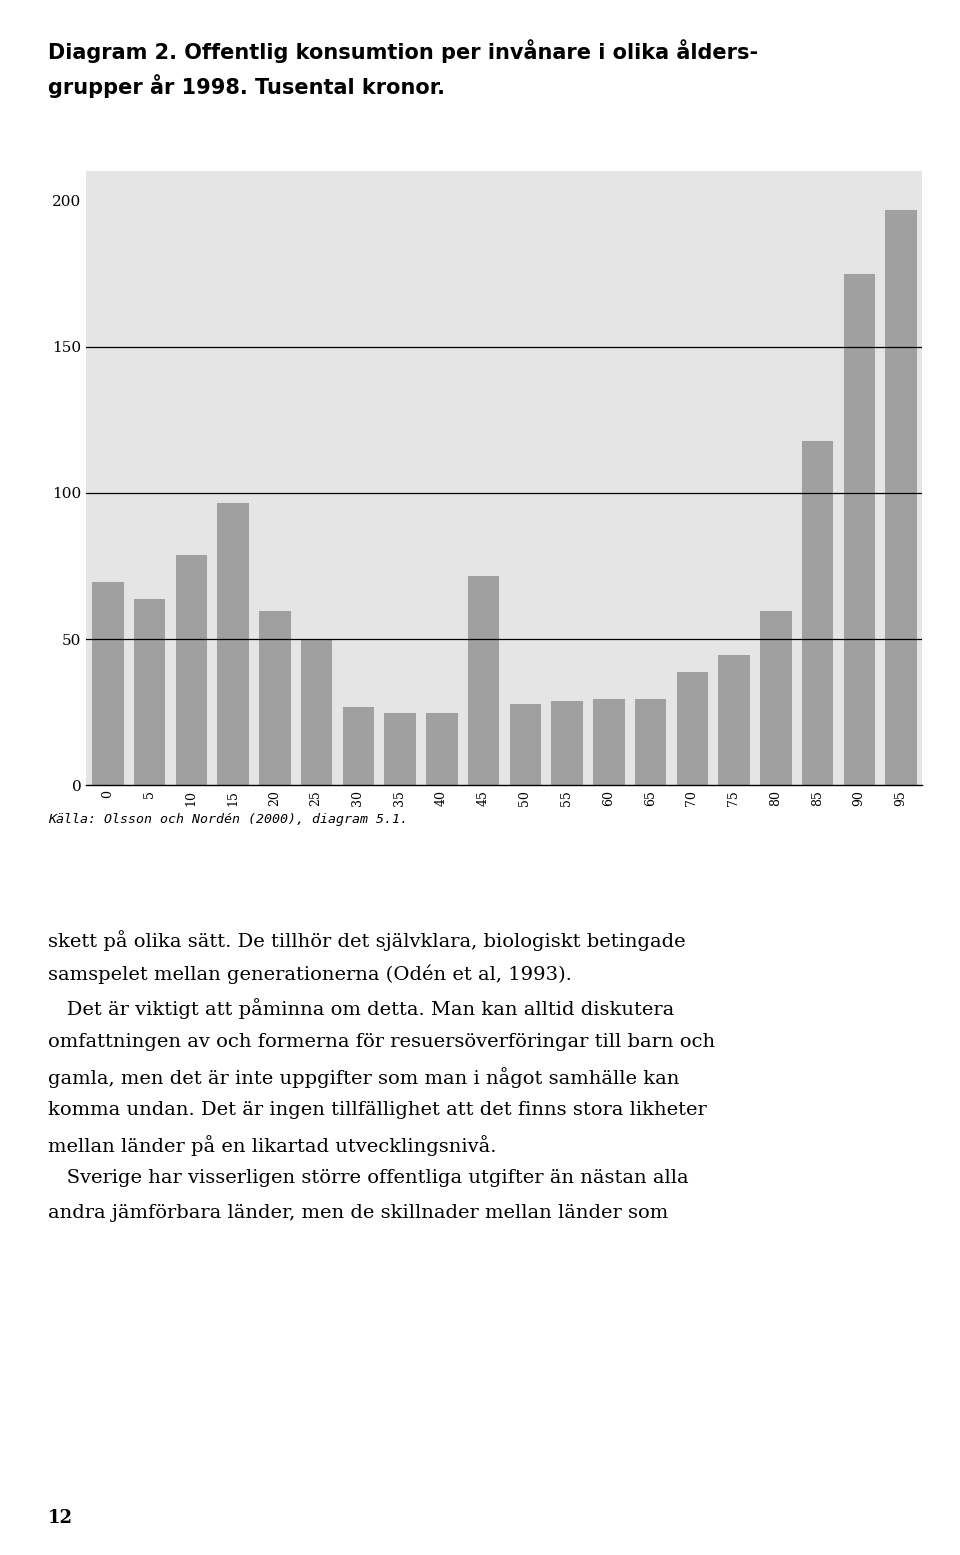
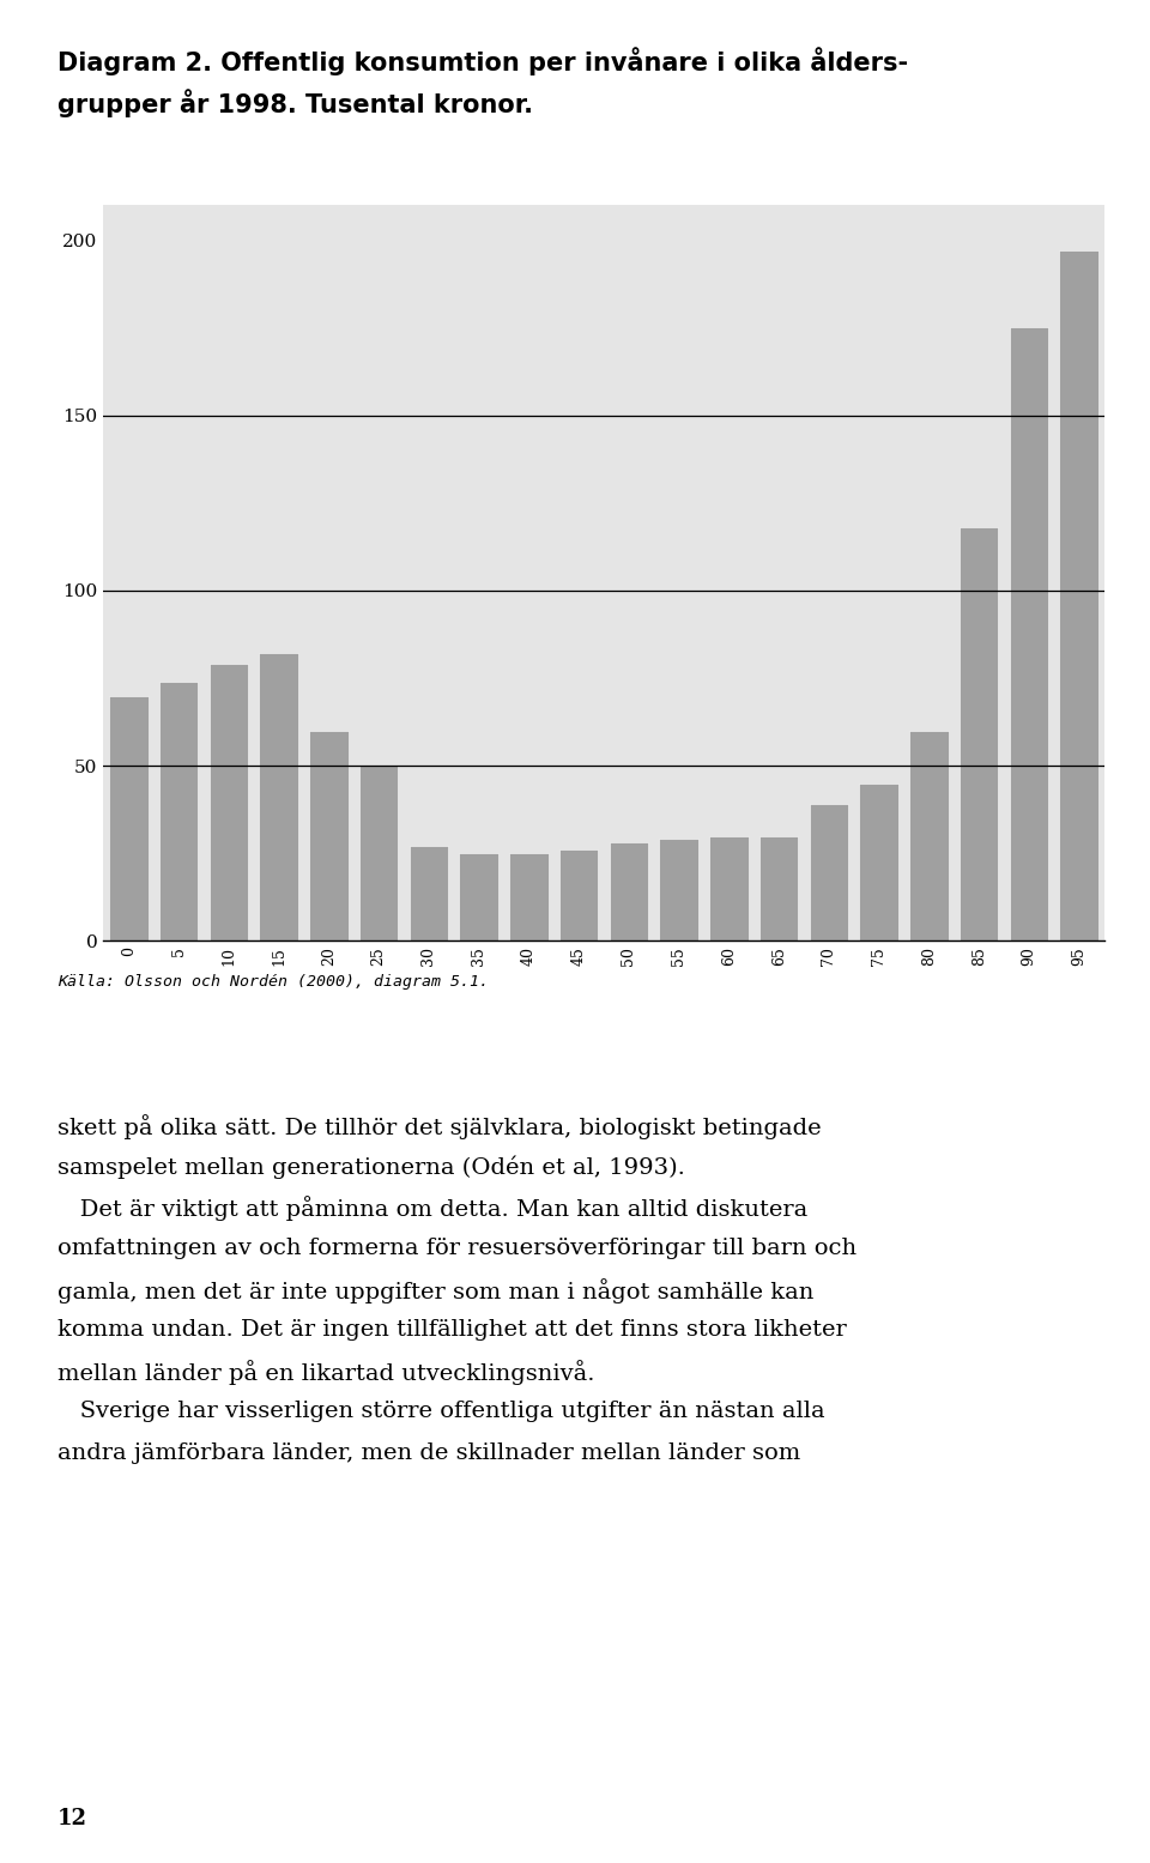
5: 64 -> 74
15: 97 -> 82
45: 72 -> 26
